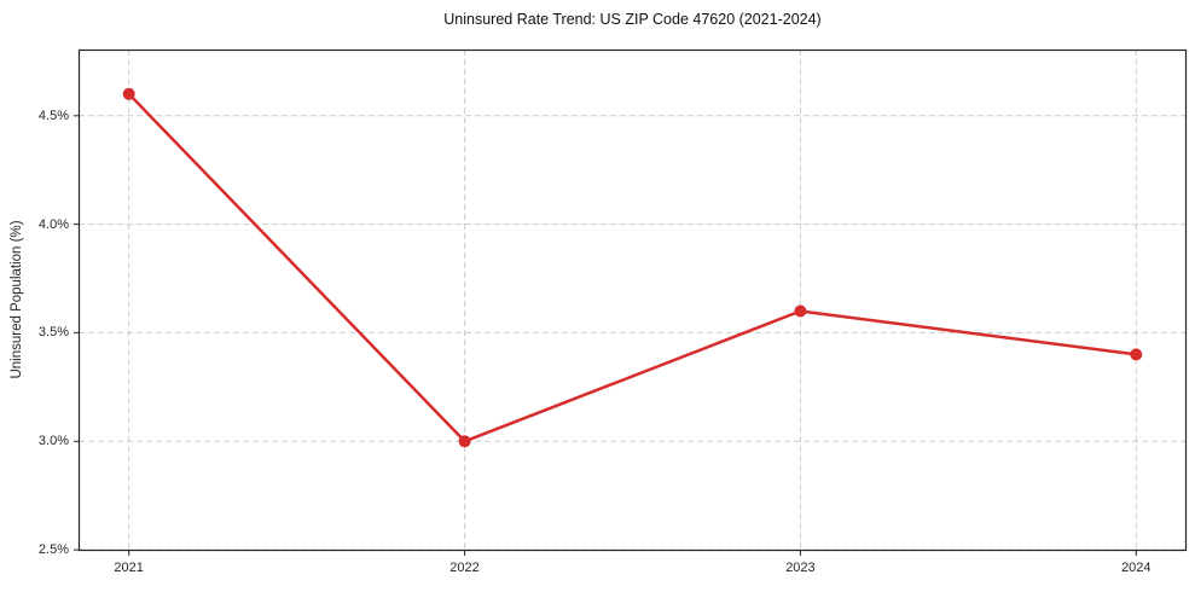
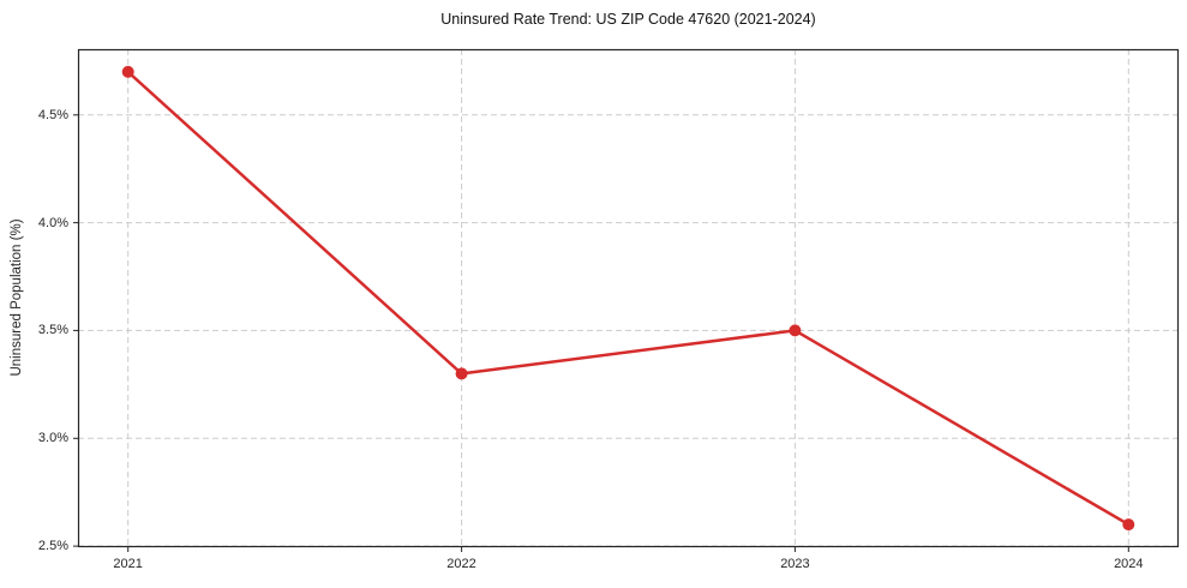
2021: 4.6% -> 4.7%
2022: 3.0% -> 3.3%
2023: 3.6% -> 3.5%
2024: 3.4% -> 2.6%
